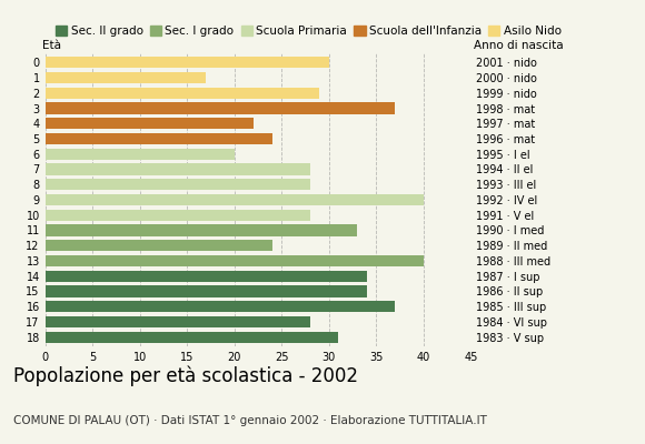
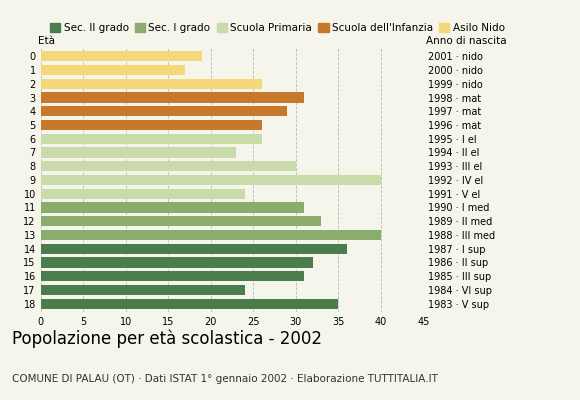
0: 30 -> 19
2: 29 -> 26
3: 37 -> 31
4: 22 -> 29
5: 24 -> 26
6: 20 -> 26
7: 28 -> 23
8: 28 -> 30
10: 28 -> 24
11: 33 -> 31
12: 24 -> 33
14: 34 -> 36
15: 34 -> 32
16: 37 -> 31
17: 28 -> 24
18: 31 -> 35
